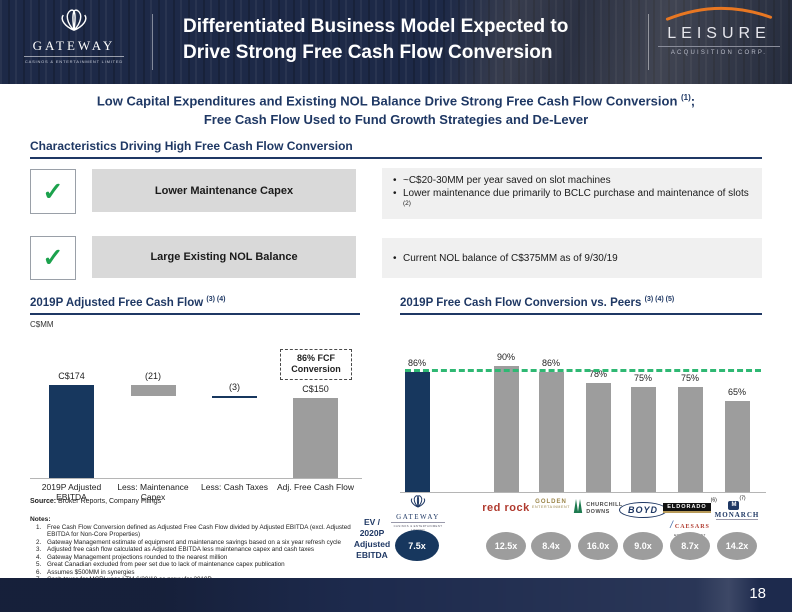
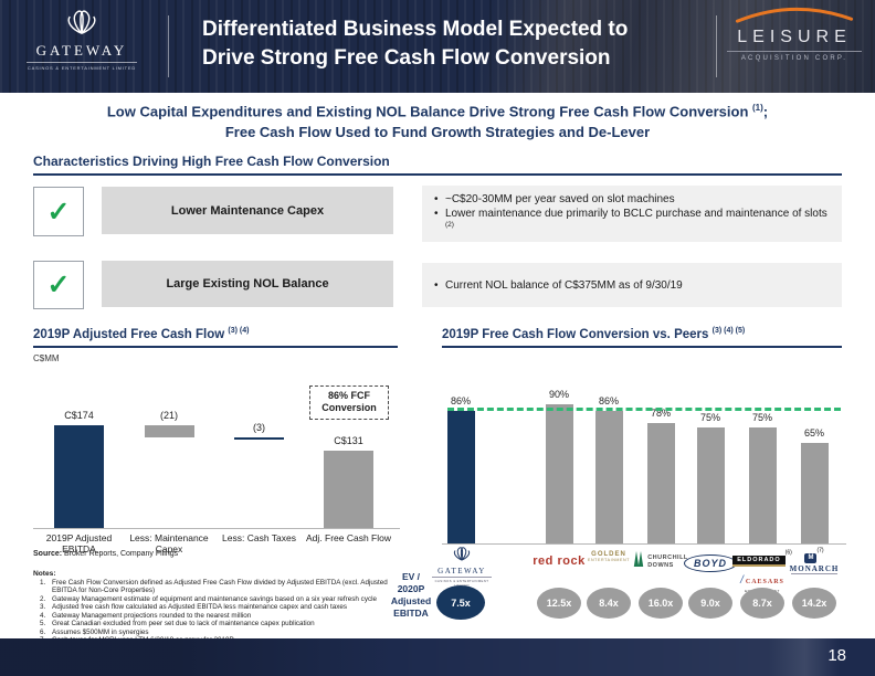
2019P Adjusted Free Cash Flow/Adj. Free Cash Flow: 150 -> 131
